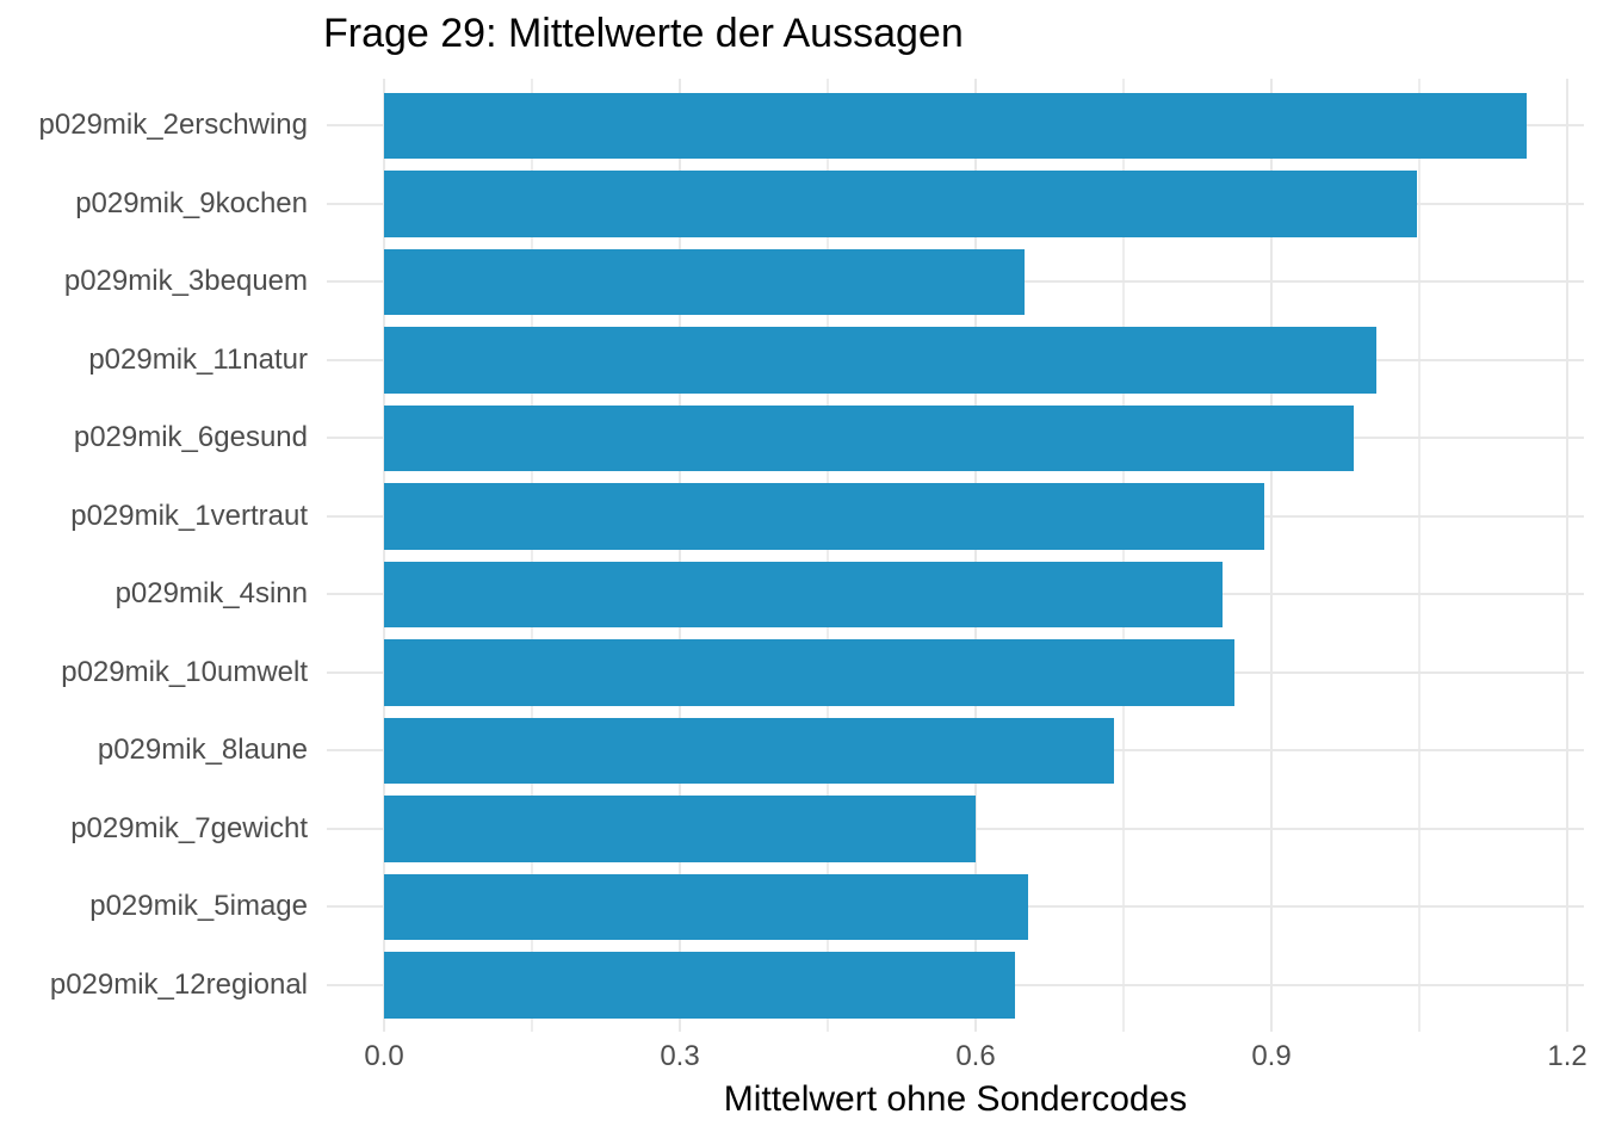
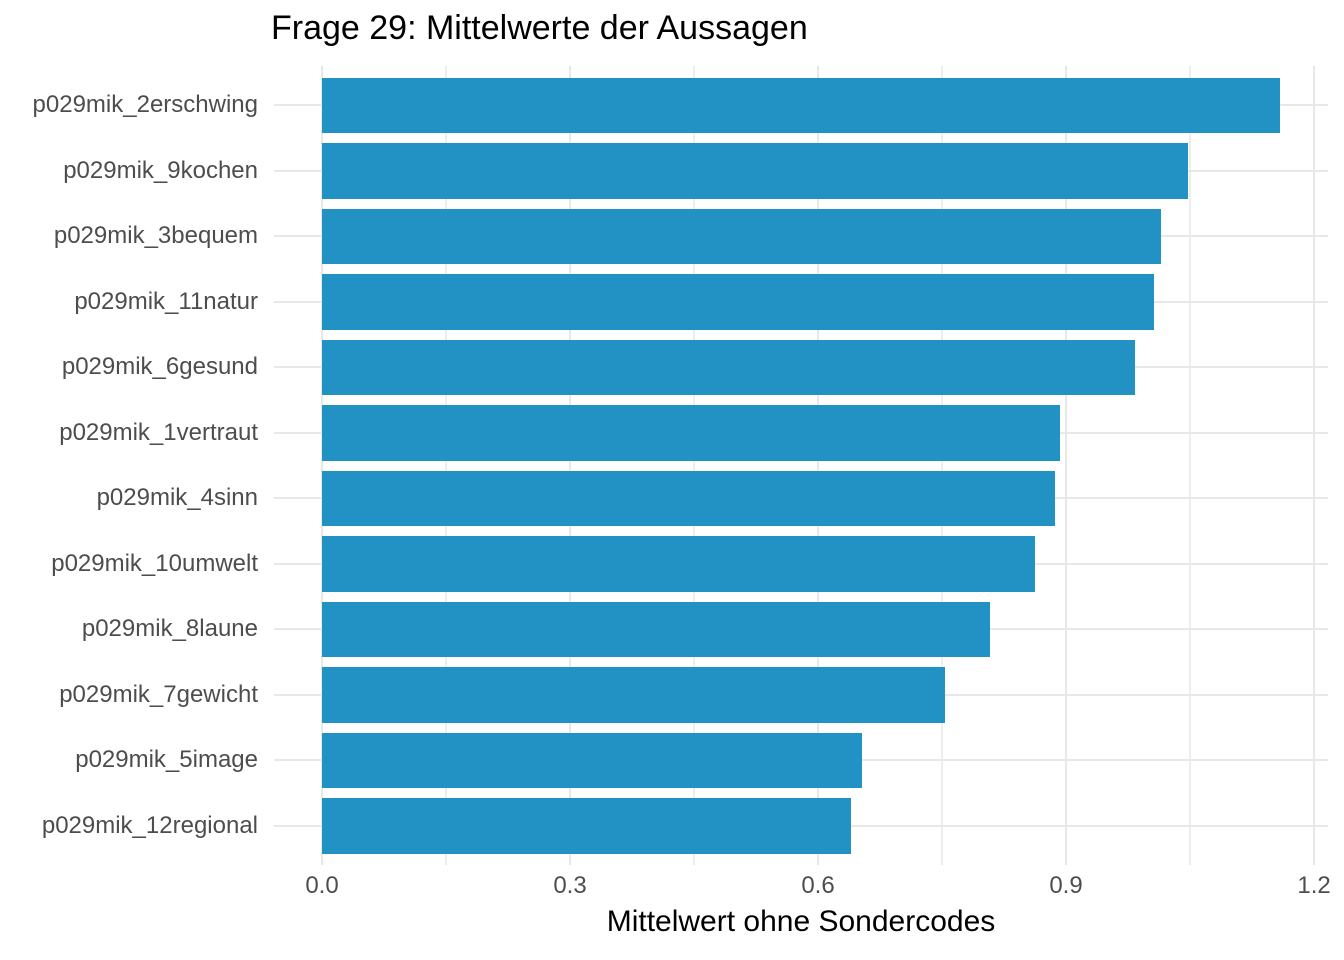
p029mik_3bequem: 0.65 -> 1.01
p029mik_4sinn: 0.85 -> 0.89
p029mik_8laune: 0.74 -> 0.81
p029mik_7gewicht: 0.60 -> 0.75
